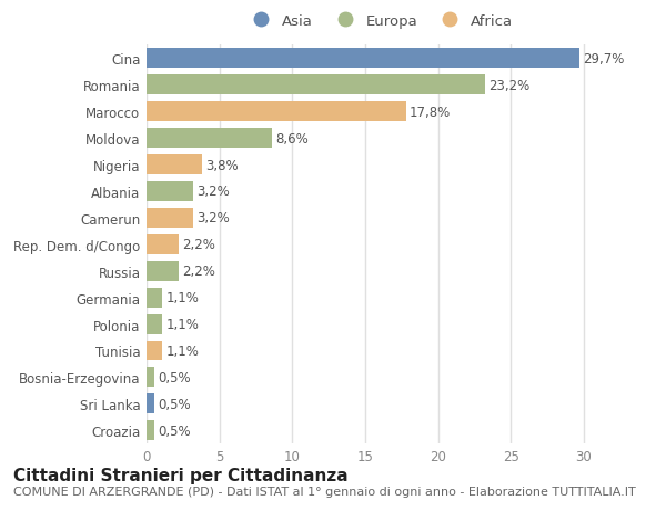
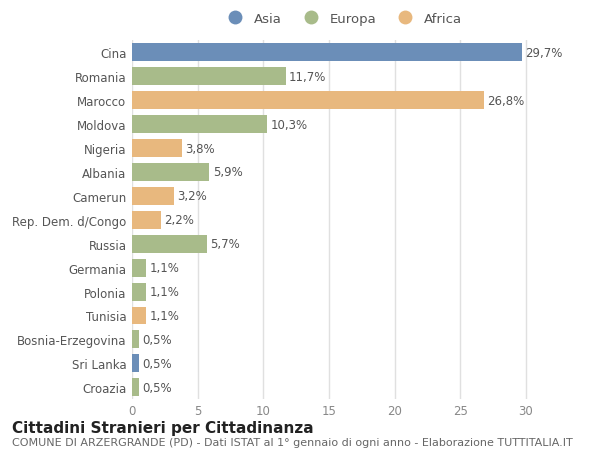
Romania: 23,2% -> 11,7%
Marocco: 17,8% -> 26,8%
Moldova: 8,6% -> 10,3%
Albania: 3,2% -> 5,9%
Russia: 2,2% -> 5,7%
